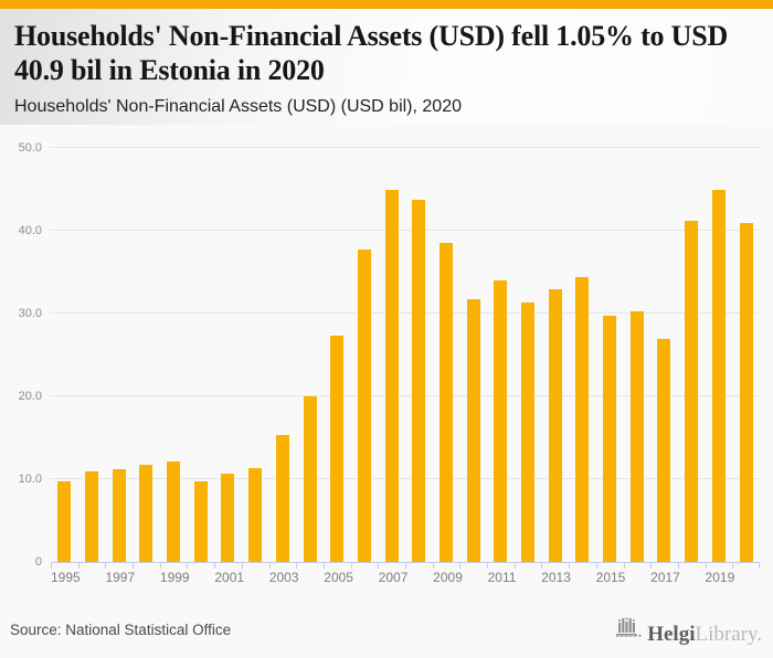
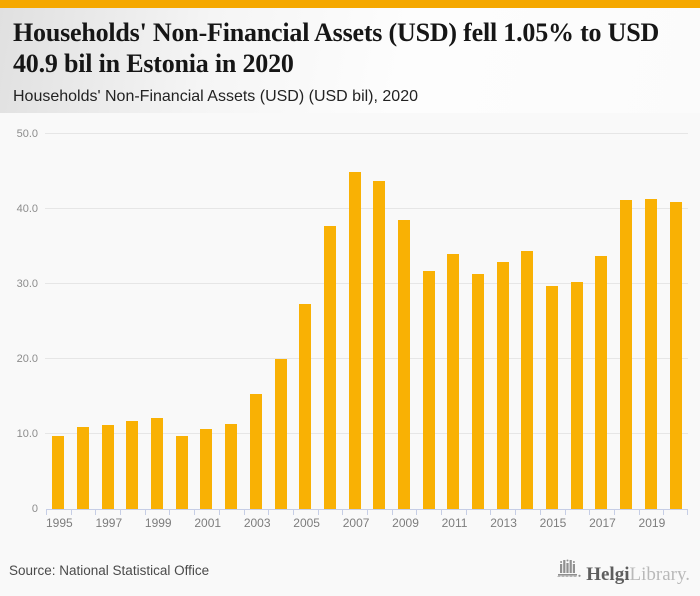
2017: 27 -> 34
2019: 45 -> 41
